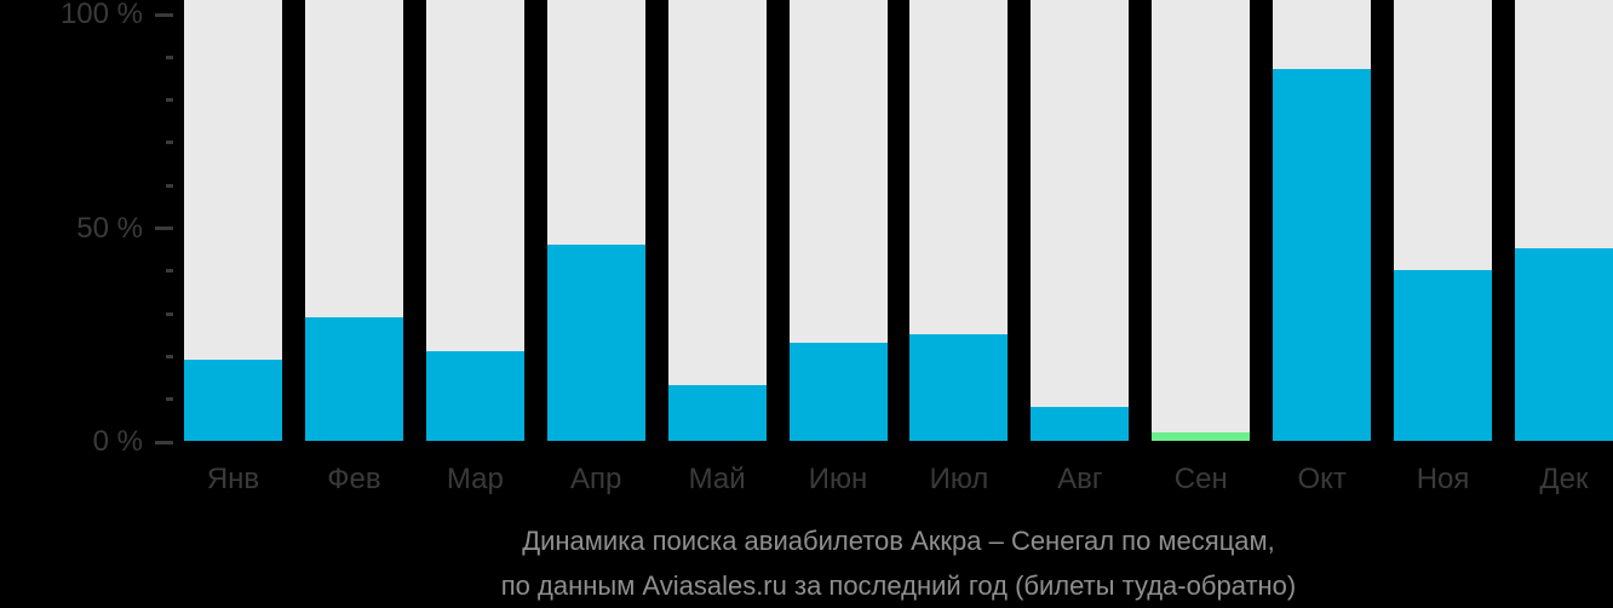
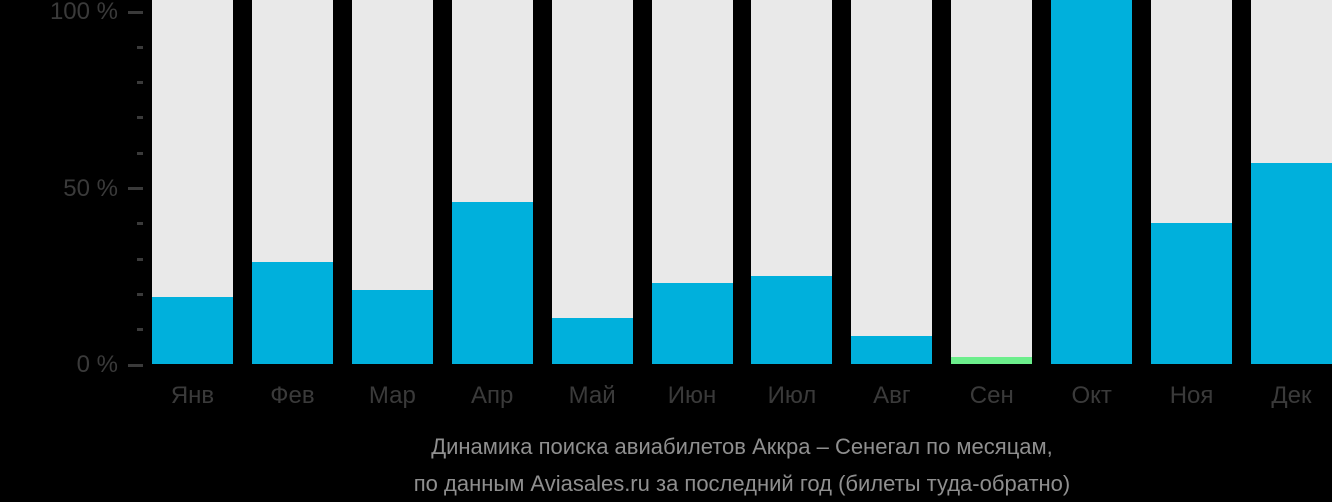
Окт: 87% -> 100%
Дек: 45% -> 57%
